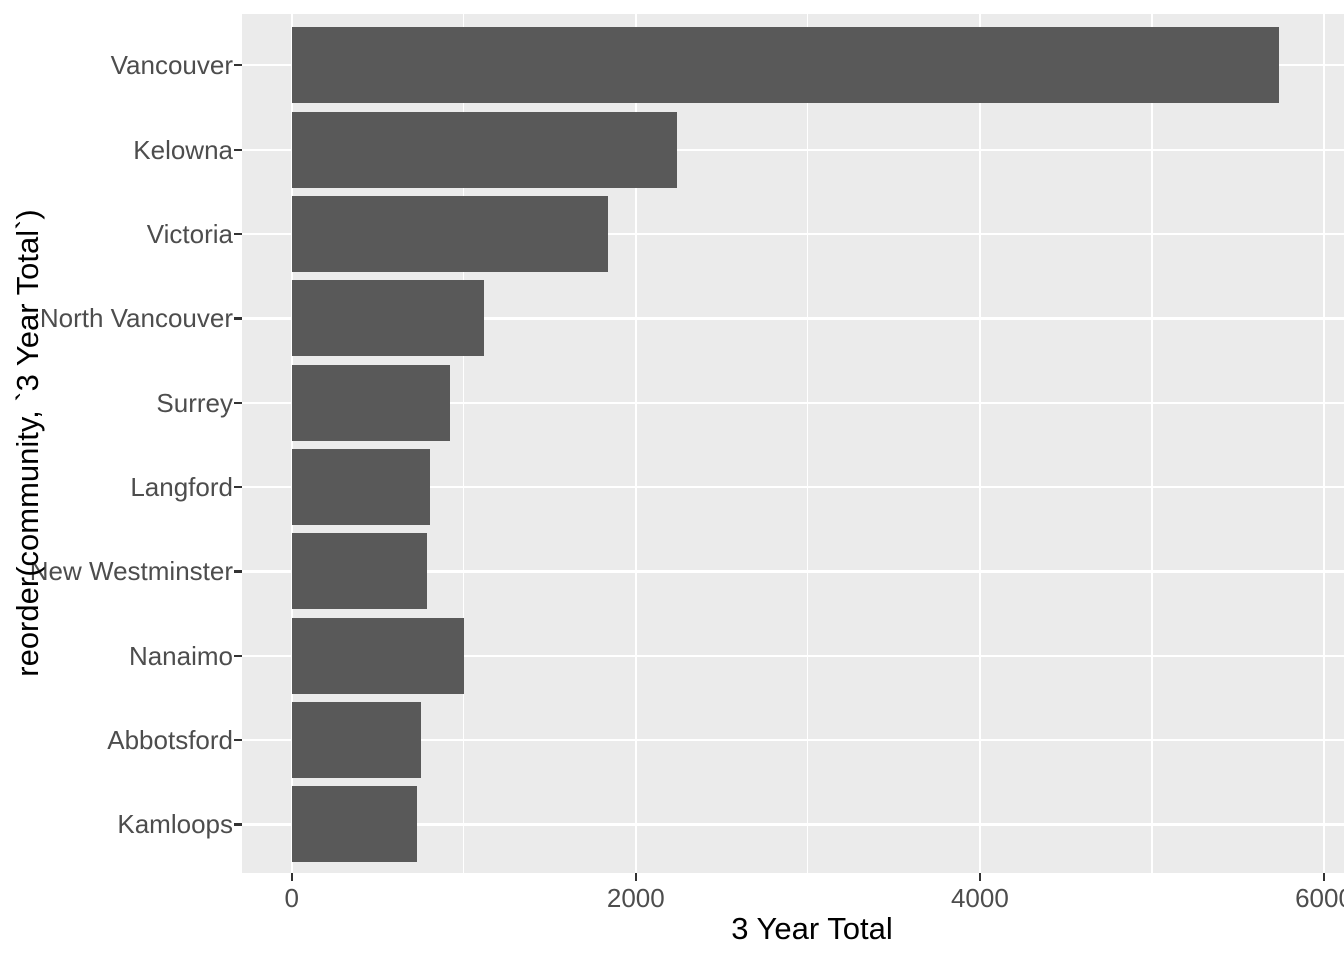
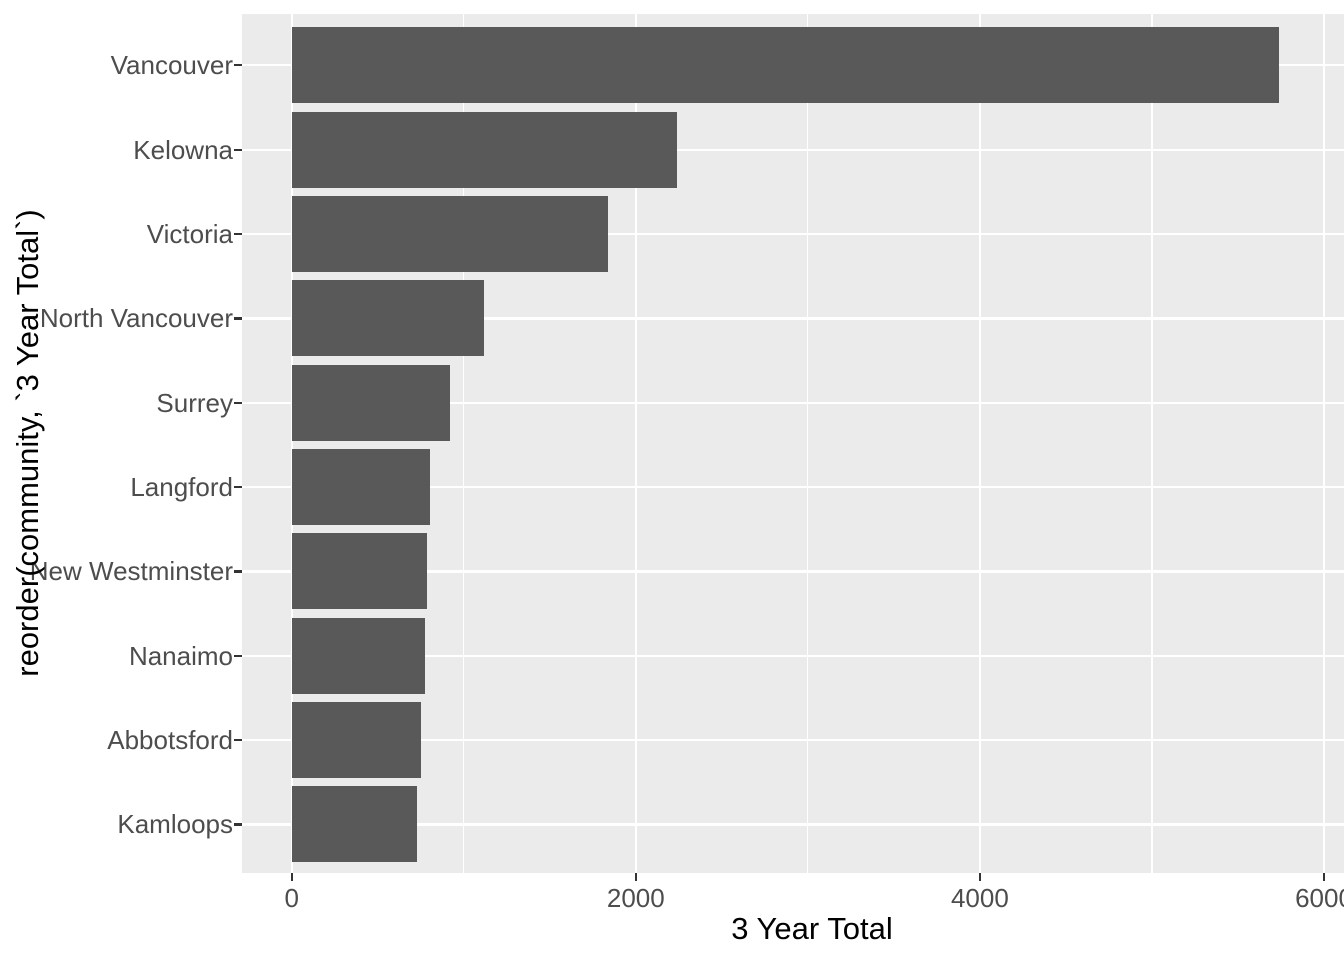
Nanaimo: 1000 -> 780
